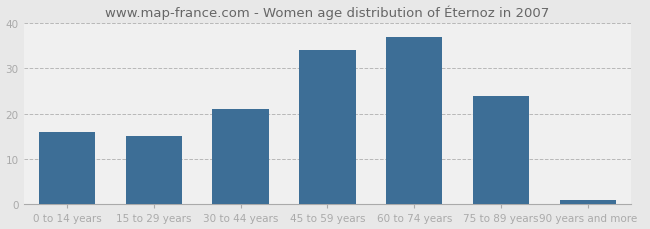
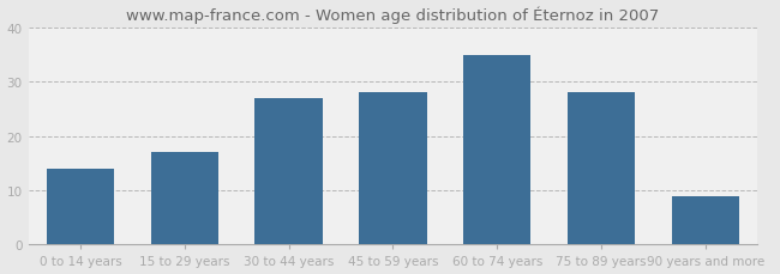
0 to 14 years: 16 -> 14
15 to 29 years: 15 -> 17
30 to 44 years: 21 -> 27
45 to 59 years: 34 -> 28
60 to 74 years: 37 -> 35
75 to 89 years: 24 -> 28
90 years and more: 1 -> 9
